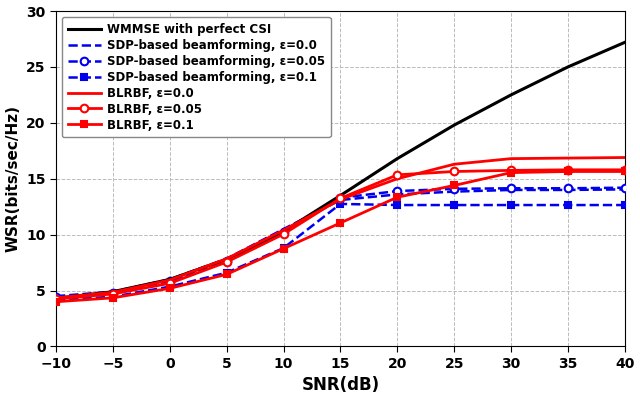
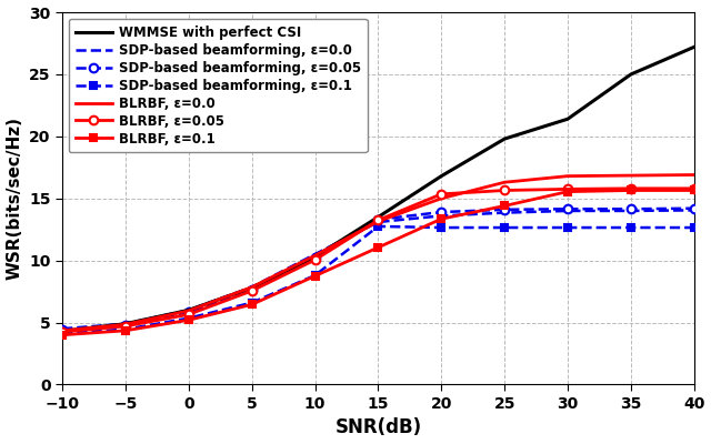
WMMSE with perfect CSI/30: 22.5 -> 21.4
